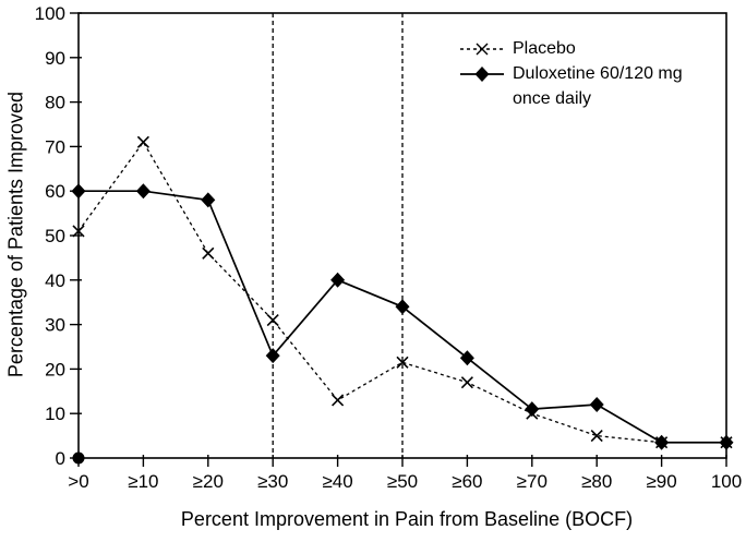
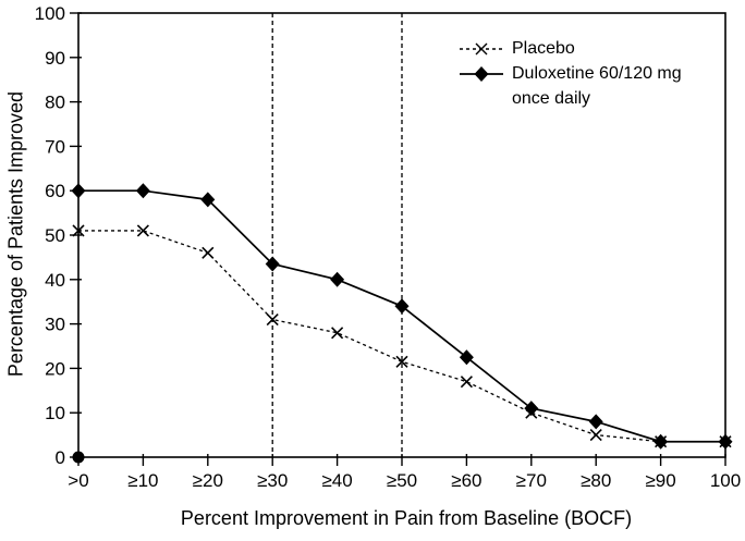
Placebo/≥10: 71 -> 51
Duloxetine 60/120 mg once daily/≥30: 23 -> 44
Placebo/≥40: 13 -> 28
Duloxetine 60/120 mg once daily/≥80: 12 -> 8
